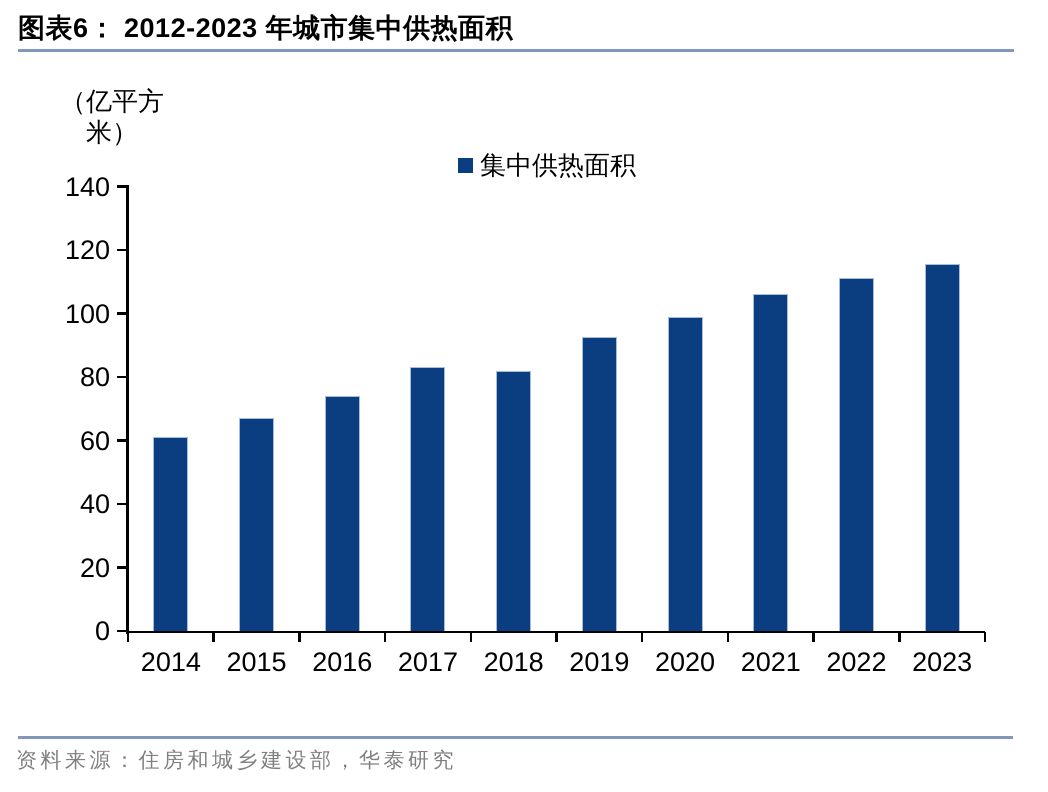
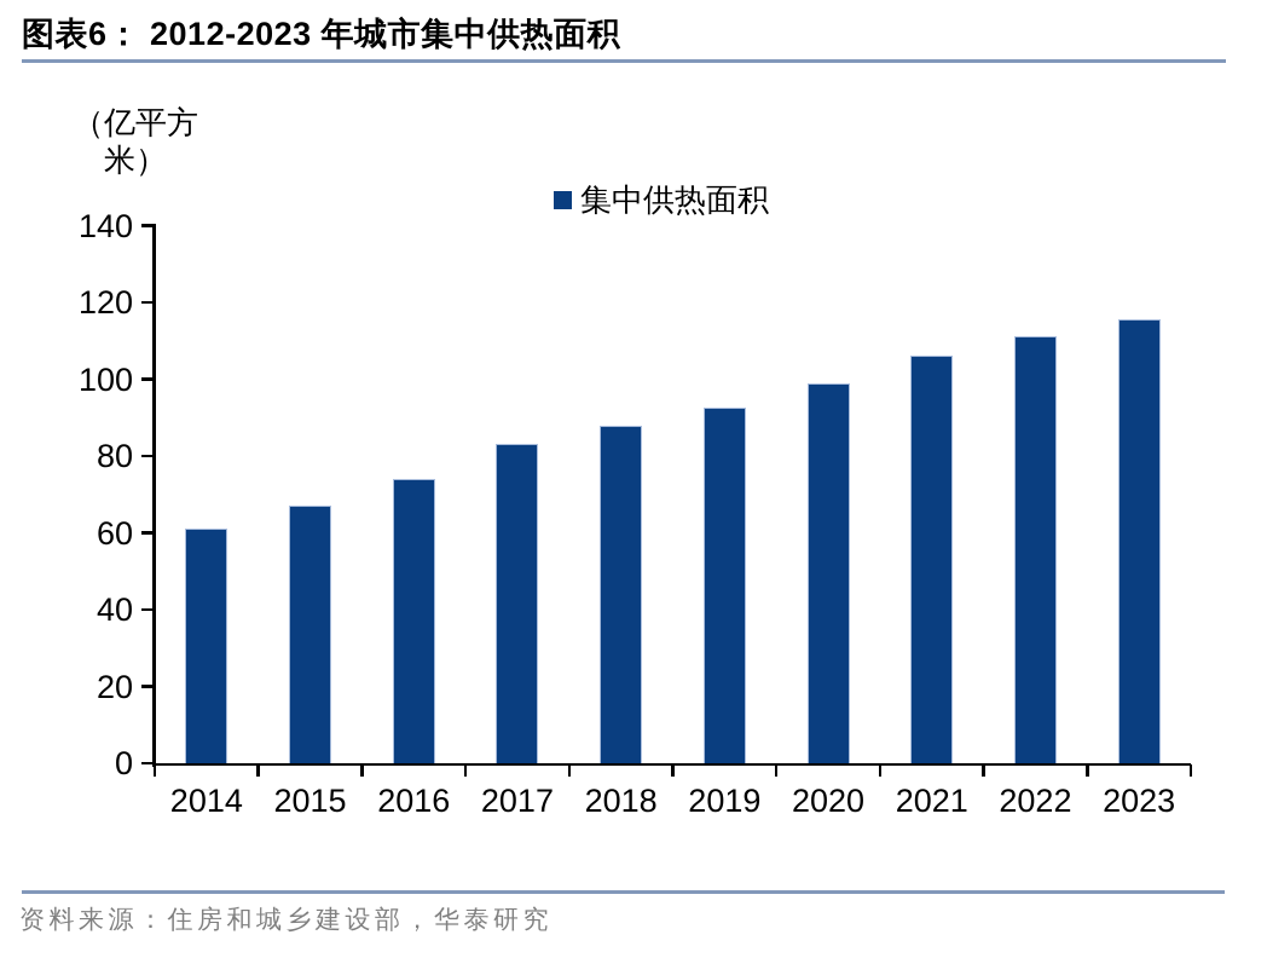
2018: 82 -> 88
